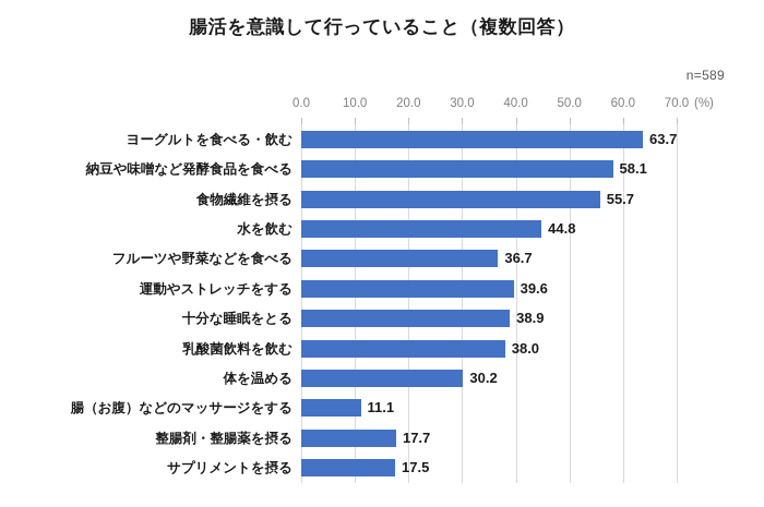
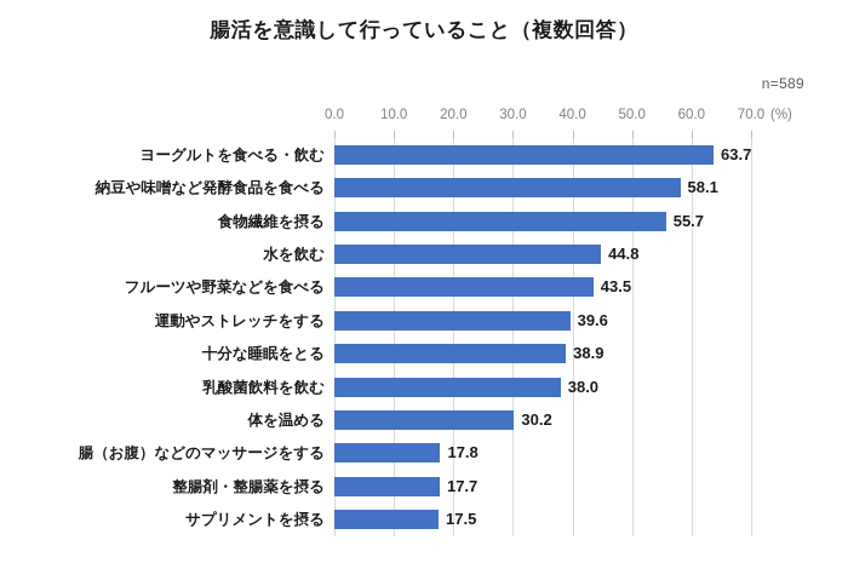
フルーツや野菜などを食べる: 36.7 -> 43.5
腸（お腹）などのマッサージをする: 11.1 -> 17.8
